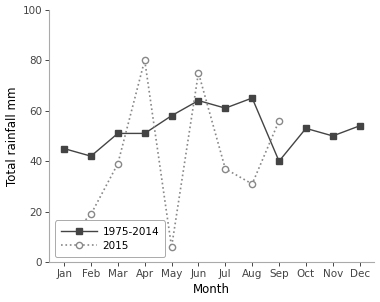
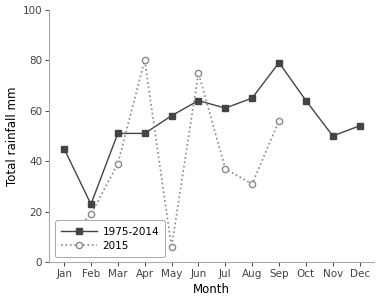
1975-2014/Feb: 42 -> 23
1975-2014/Sep: 40 -> 79
1975-2014/Oct: 53 -> 64
